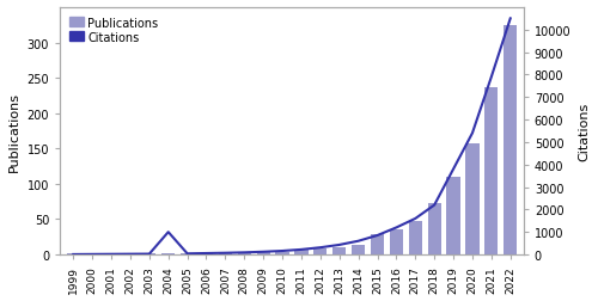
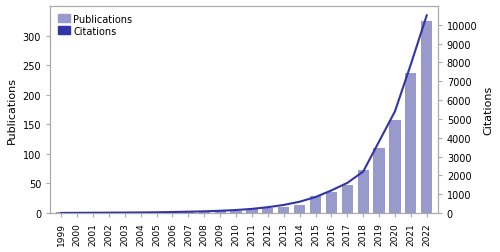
Citations/2004: 1000 -> 0
